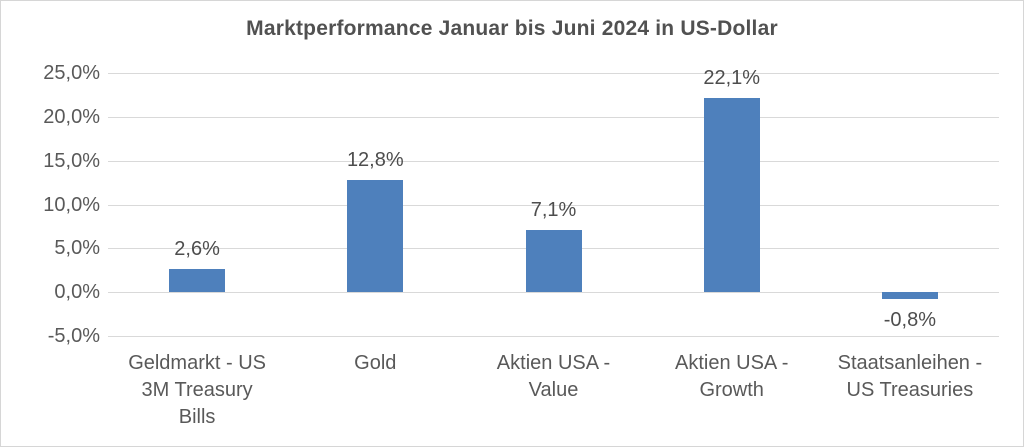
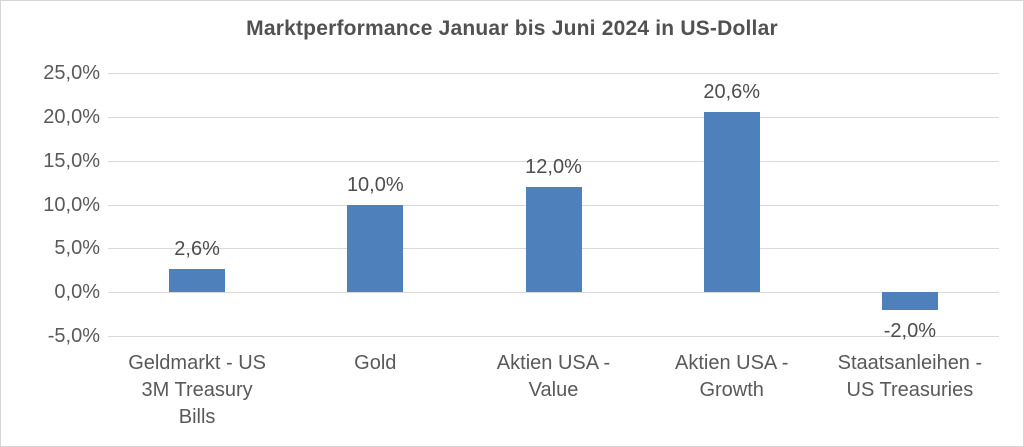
Gold: 12,8% -> 10,0%
Aktien USA - Value: 7,1% -> 12,0%
Aktien USA - Growth: 22,1% -> 20,6%
Staatsanleihen - US Treasuries: -0,8% -> -2,0%
